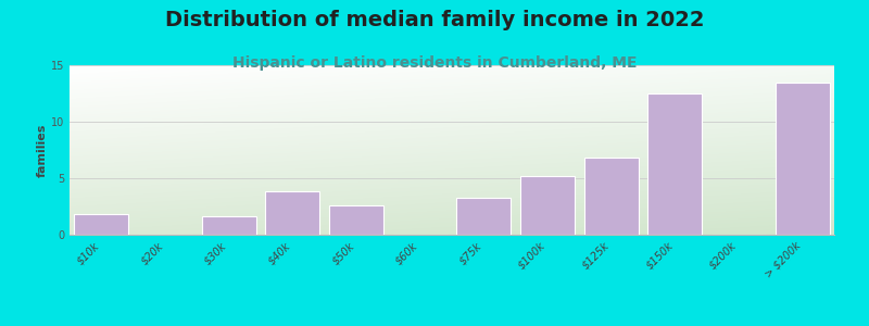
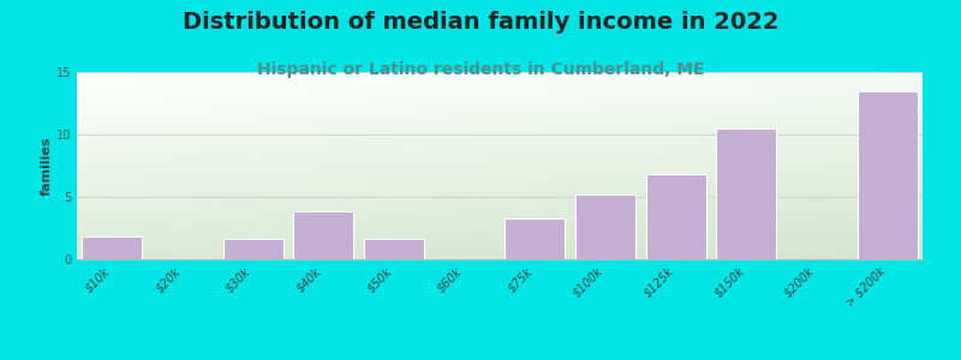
$50k: 2.6 -> 1.6
$150k: 12.5 -> 10.5
